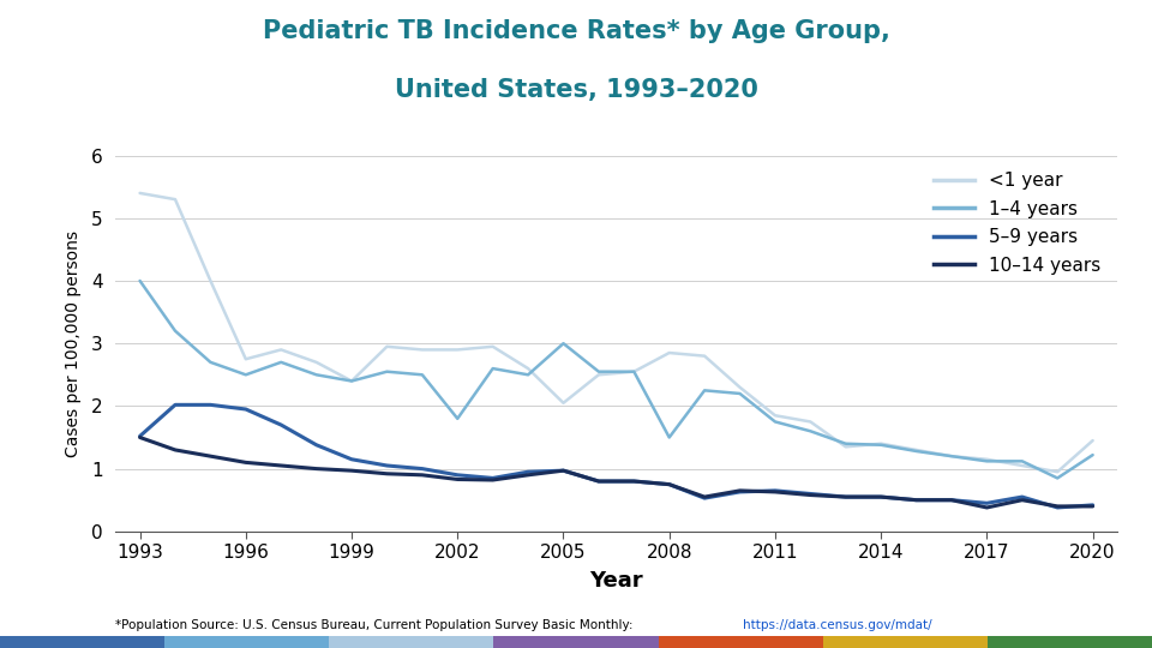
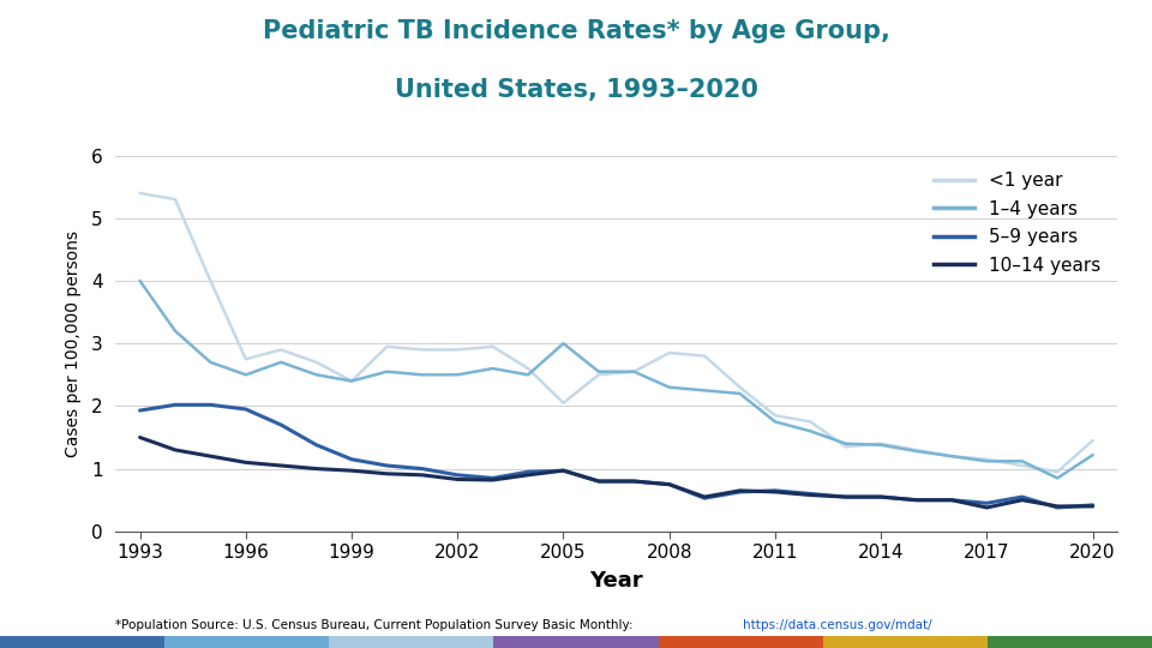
5–9 years/1993: 1.52 -> 1.93
1–4 years/2002: 1.80 -> 2.50
1–4 years/2008: 1.50 -> 2.30
